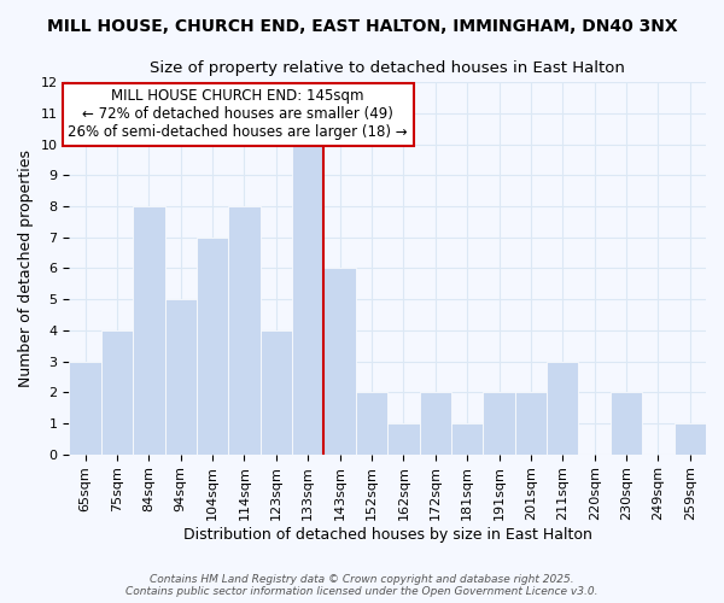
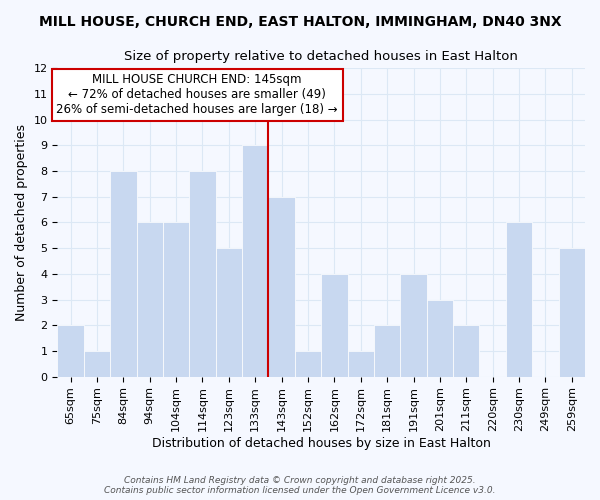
65sqm: 3 -> 2
75sqm: 4 -> 1
94sqm: 5 -> 6
104sqm: 7 -> 6
123sqm: 4 -> 5
133sqm: 10 -> 9
143sqm: 6 -> 7
152sqm: 2 -> 1
162sqm: 1 -> 4
172sqm: 2 -> 1
181sqm: 1 -> 2
191sqm: 2 -> 4
201sqm: 2 -> 3
211sqm: 3 -> 2
230sqm: 2 -> 6
259sqm: 1 -> 5
